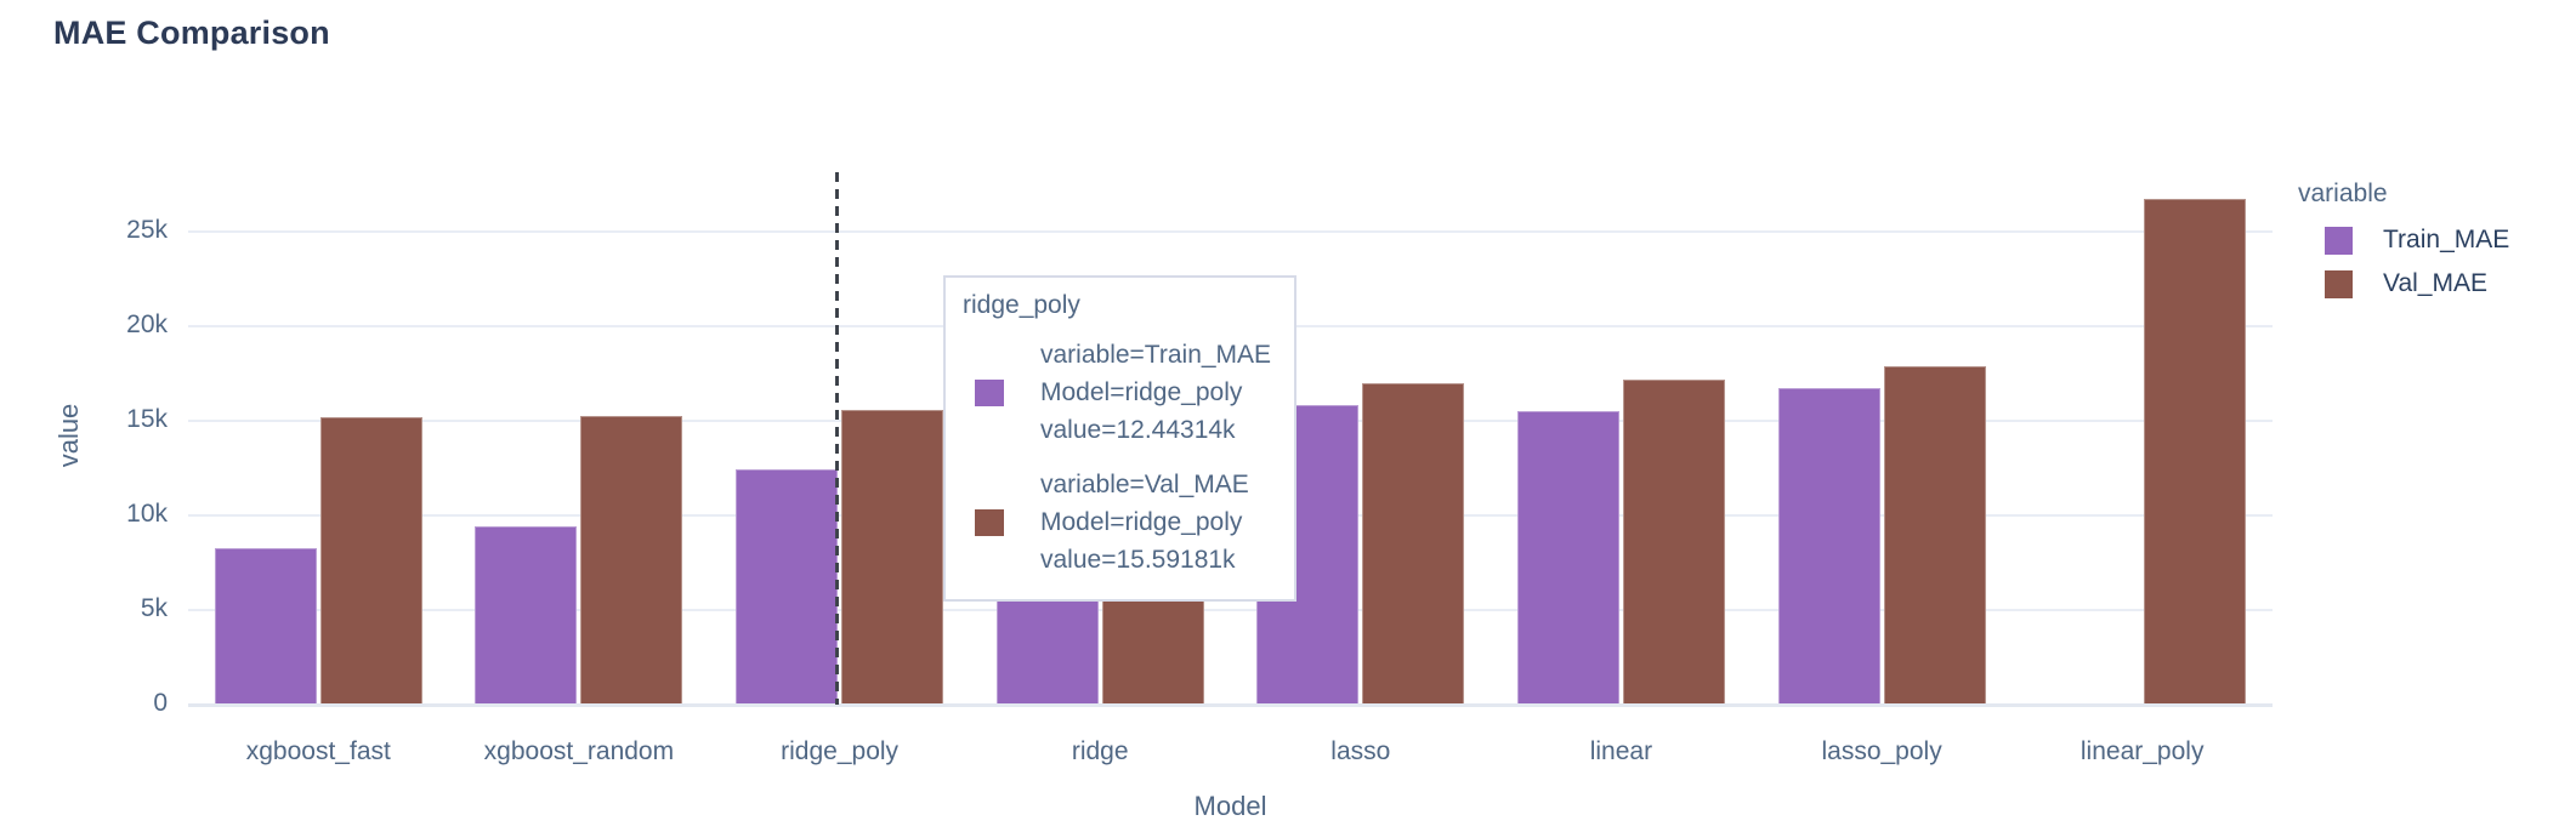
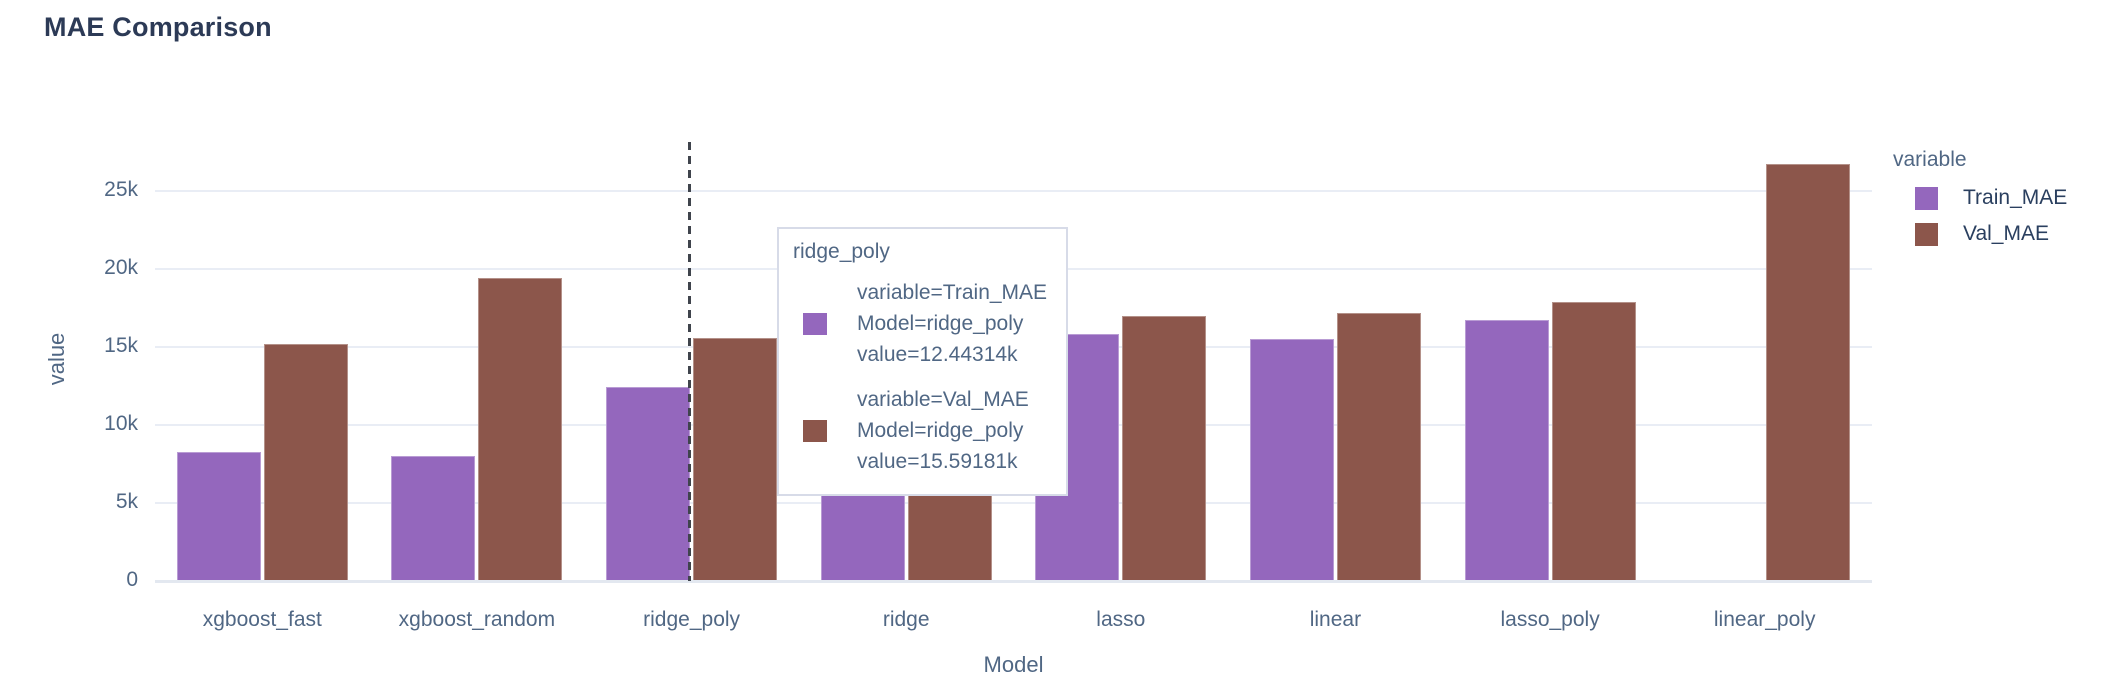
Train_MAE/xgboost_random: 9.4k -> 8.0k
Val_MAE/xgboost_random: 15.2k -> 19.4k
